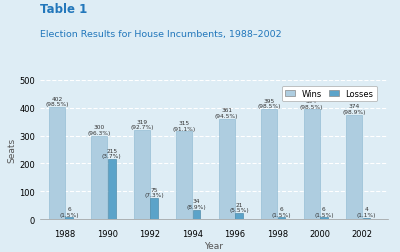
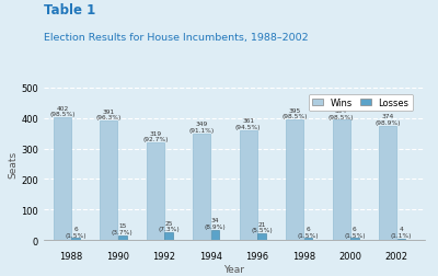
Wins/1990: 300 -> 391
Losses/1990: 215 -> 15
Losses/1992: 75 -> 25
Wins/1994: 315 -> 349
